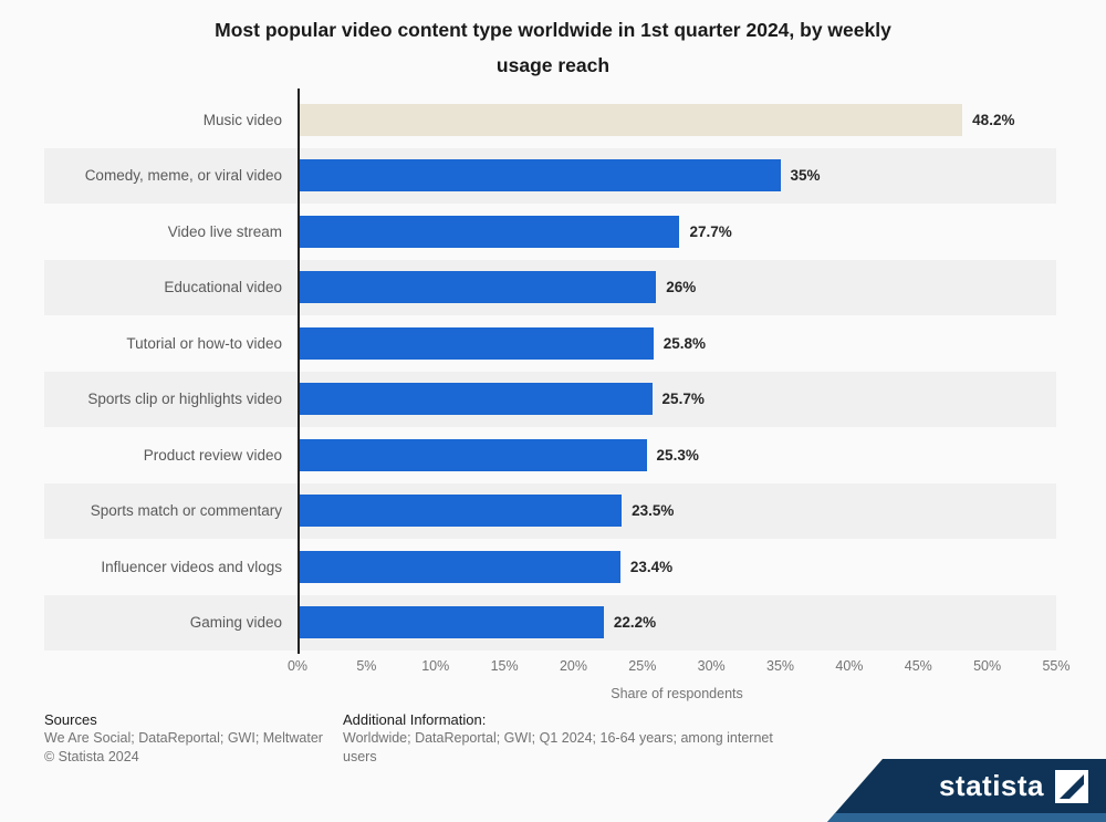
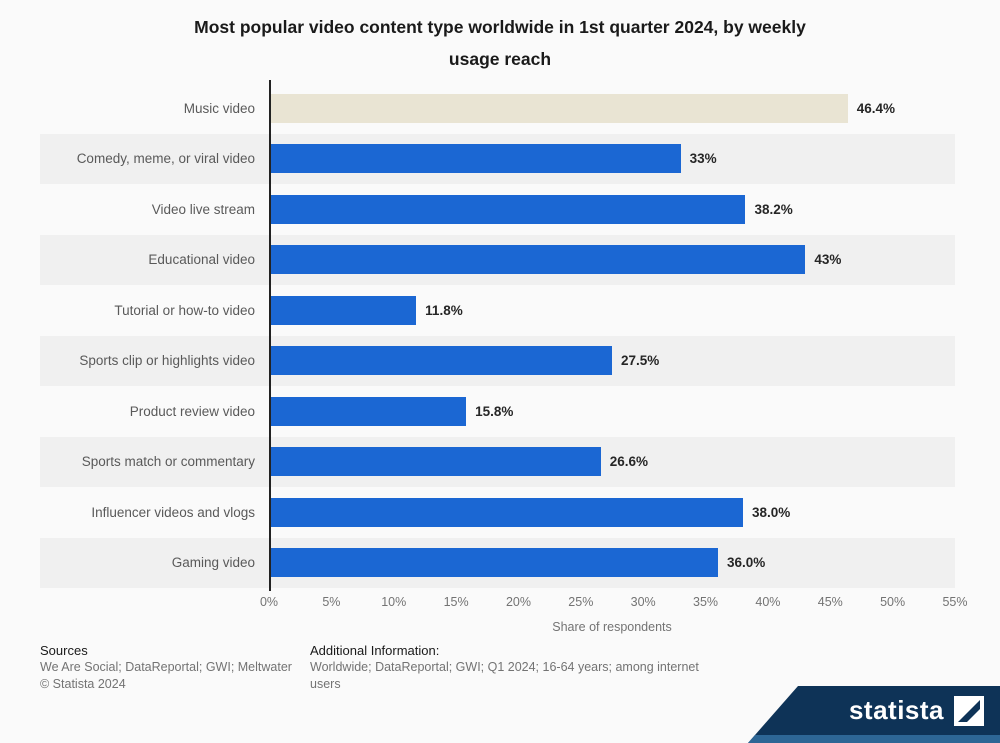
Music video: 48.2% -> 46.4%
Comedy, meme, or viral video: 35% -> 33%
Video live stream: 27.7% -> 38.2%
Educational video: 26% -> 43%
Tutorial or how-to video: 25.8% -> 11.8%
Sports clip or highlights video: 25.7% -> 27.5%
Product review video: 25.3% -> 15.8%
Sports match or commentary: 23.5% -> 26.6%
Influencer videos and vlogs: 23.4% -> 38.0%
Gaming video: 22.2% -> 36.0%
